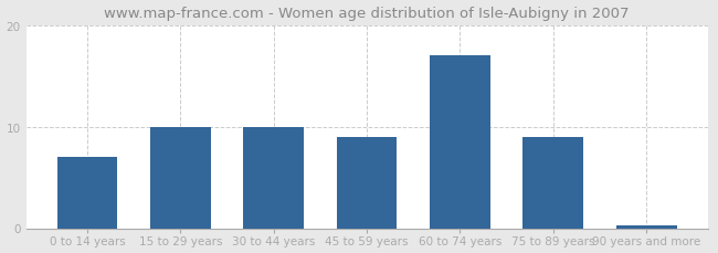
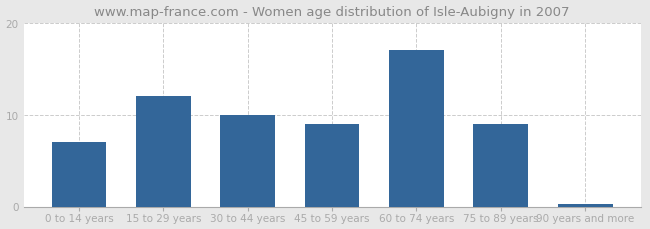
15 to 29 years: 10.0 -> 12.0
